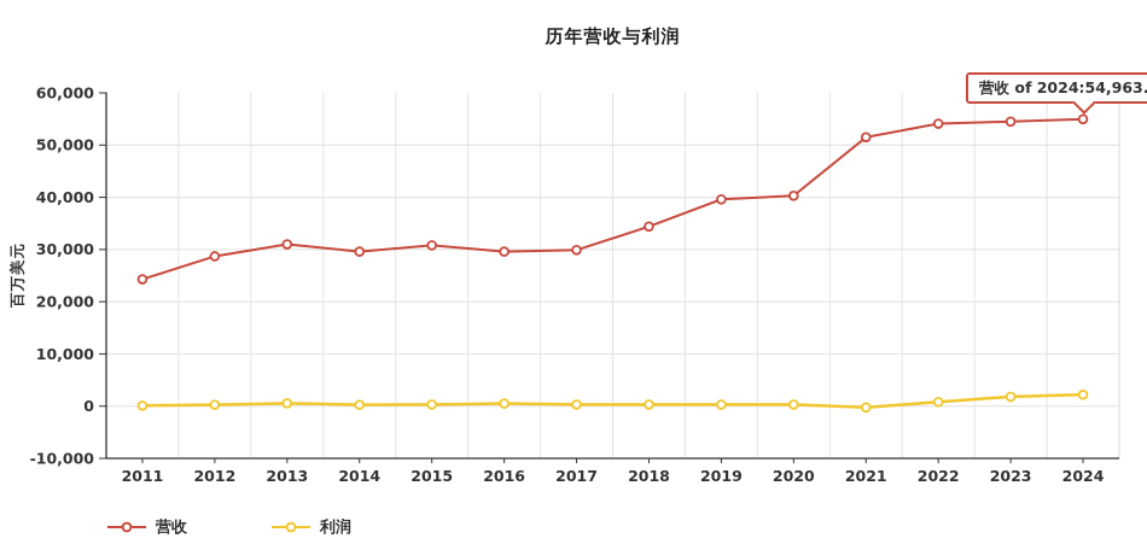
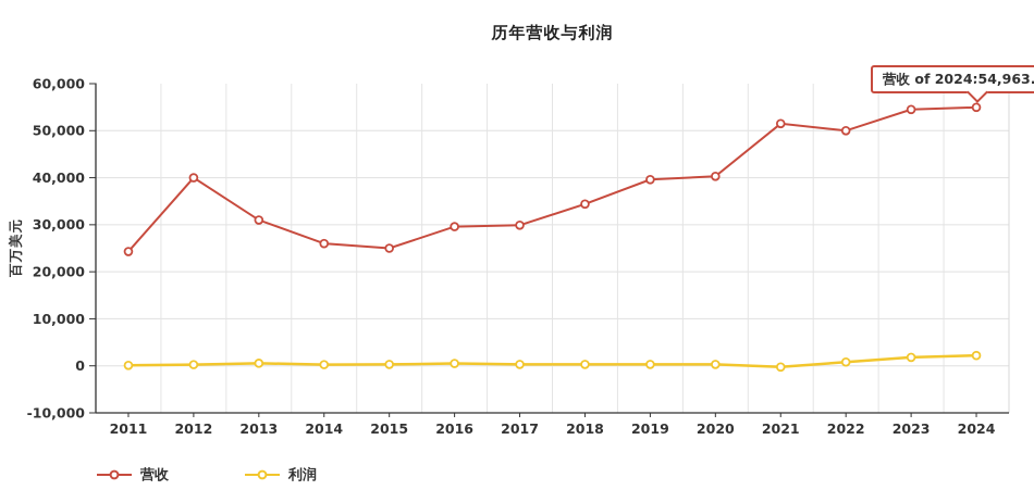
营收/2012: 29000 -> 40000
营收/2014: 30000 -> 26000
营收/2015: 31000 -> 25000
营收/2022: 54000 -> 50000
